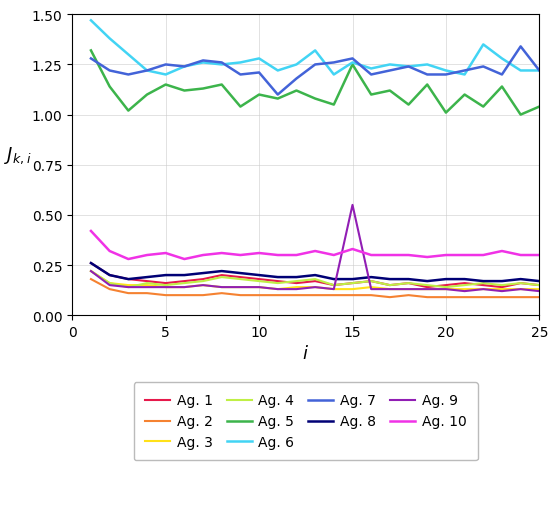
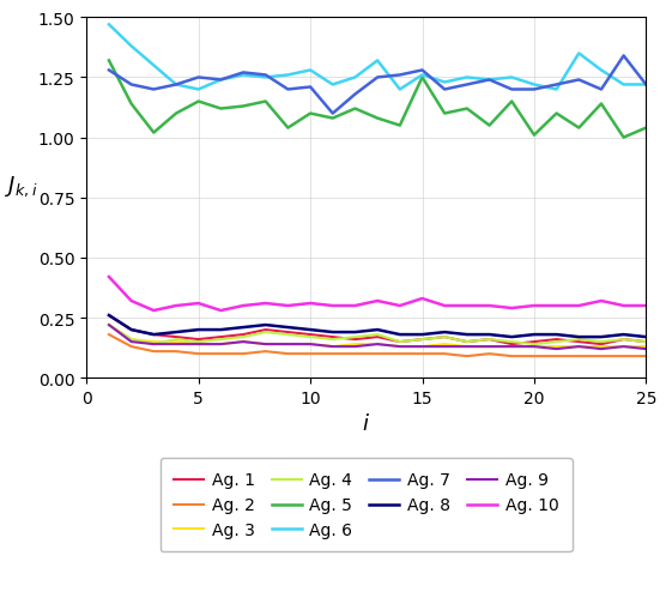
Ag. 9/15: 0.55 -> 0.13
